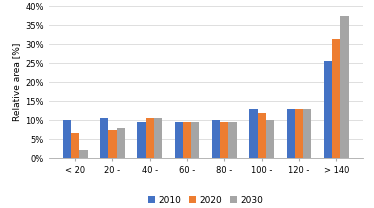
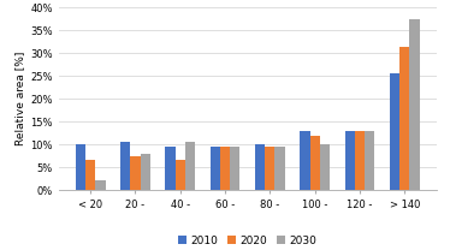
2020/40 -: 10.5% -> 6.5%
